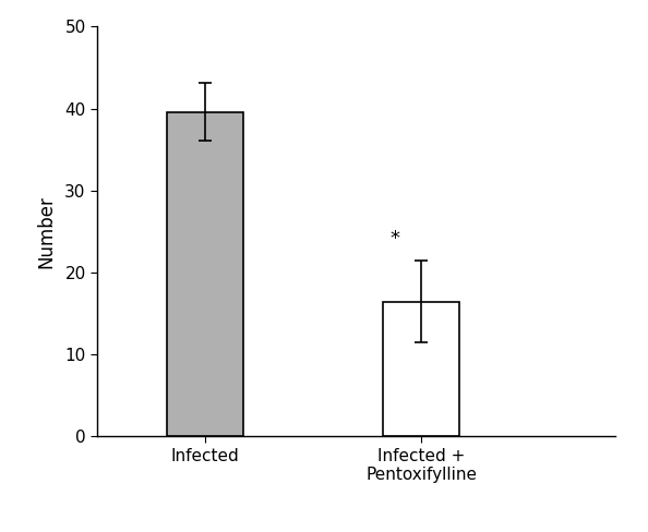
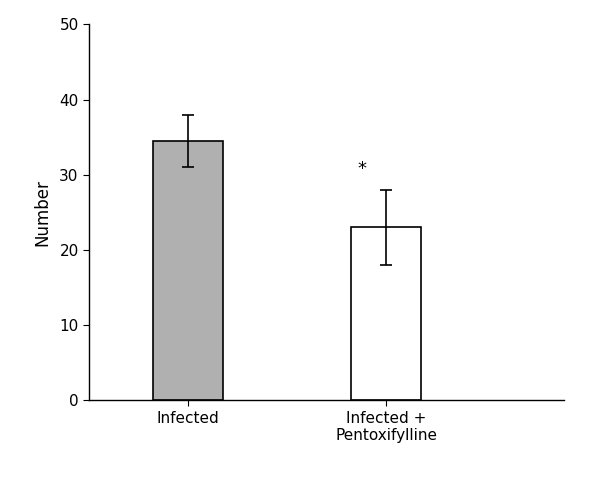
Infected: 39.6 -> 34.5
Infected + Pentoxifylline: 16.4 -> 23.0
